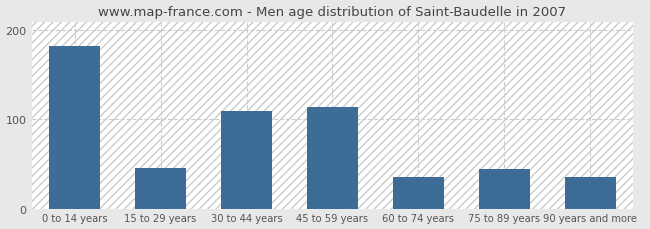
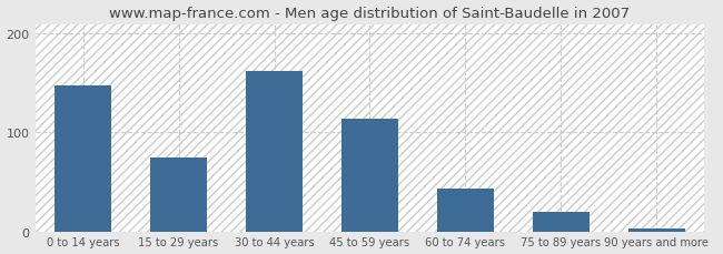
0 to 14 years: 182 -> 148
15 to 29 years: 46 -> 75
30 to 44 years: 110 -> 162
60 to 74 years: 36 -> 43
75 to 89 years: 44 -> 20
90 years and more: 36 -> 3
